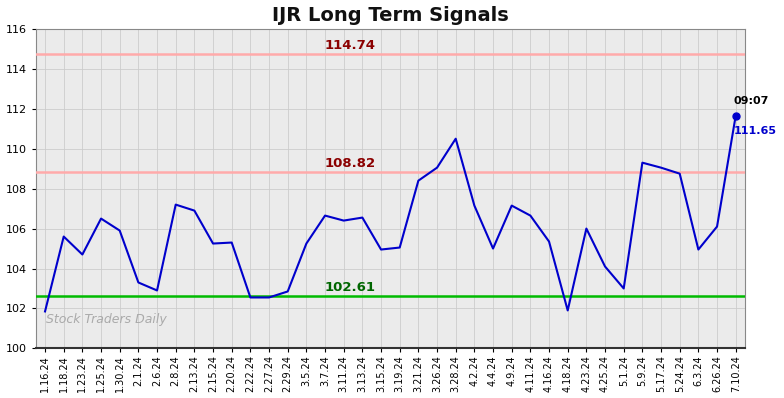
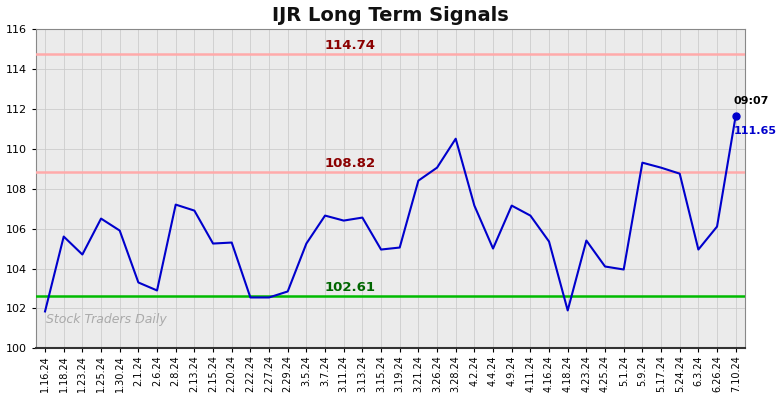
4.23.24: 106.0 -> 105.4
5.1.24: 103.0 -> 104.0
